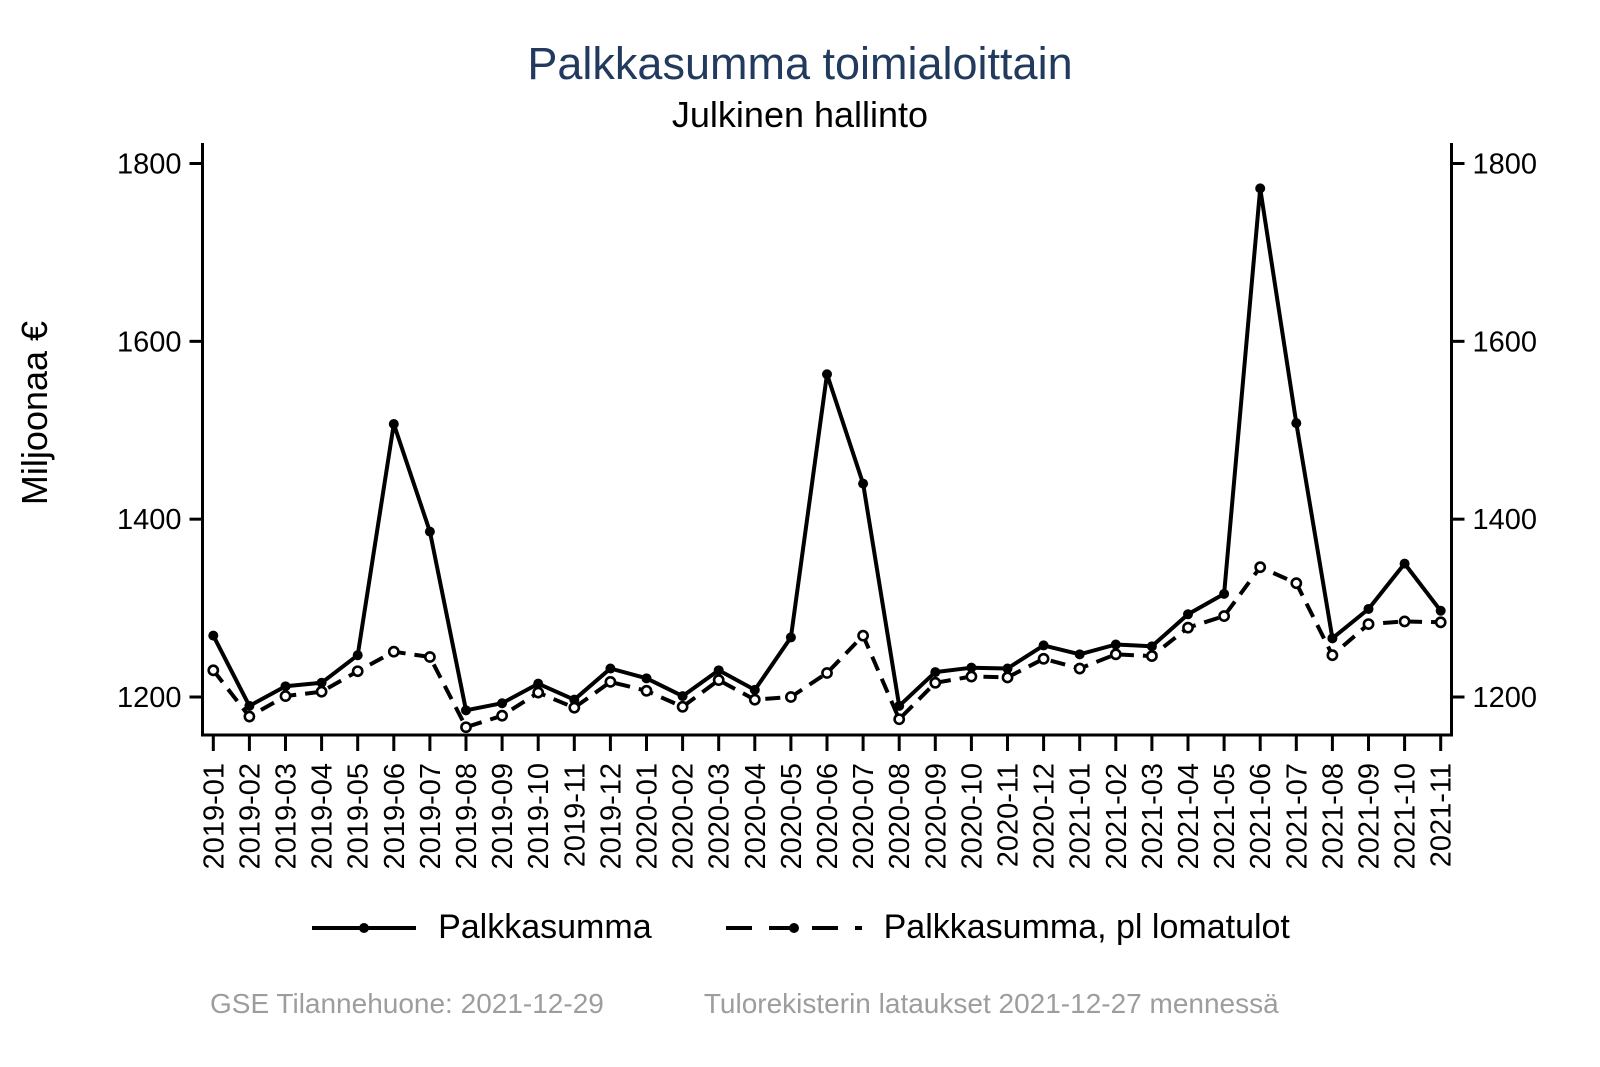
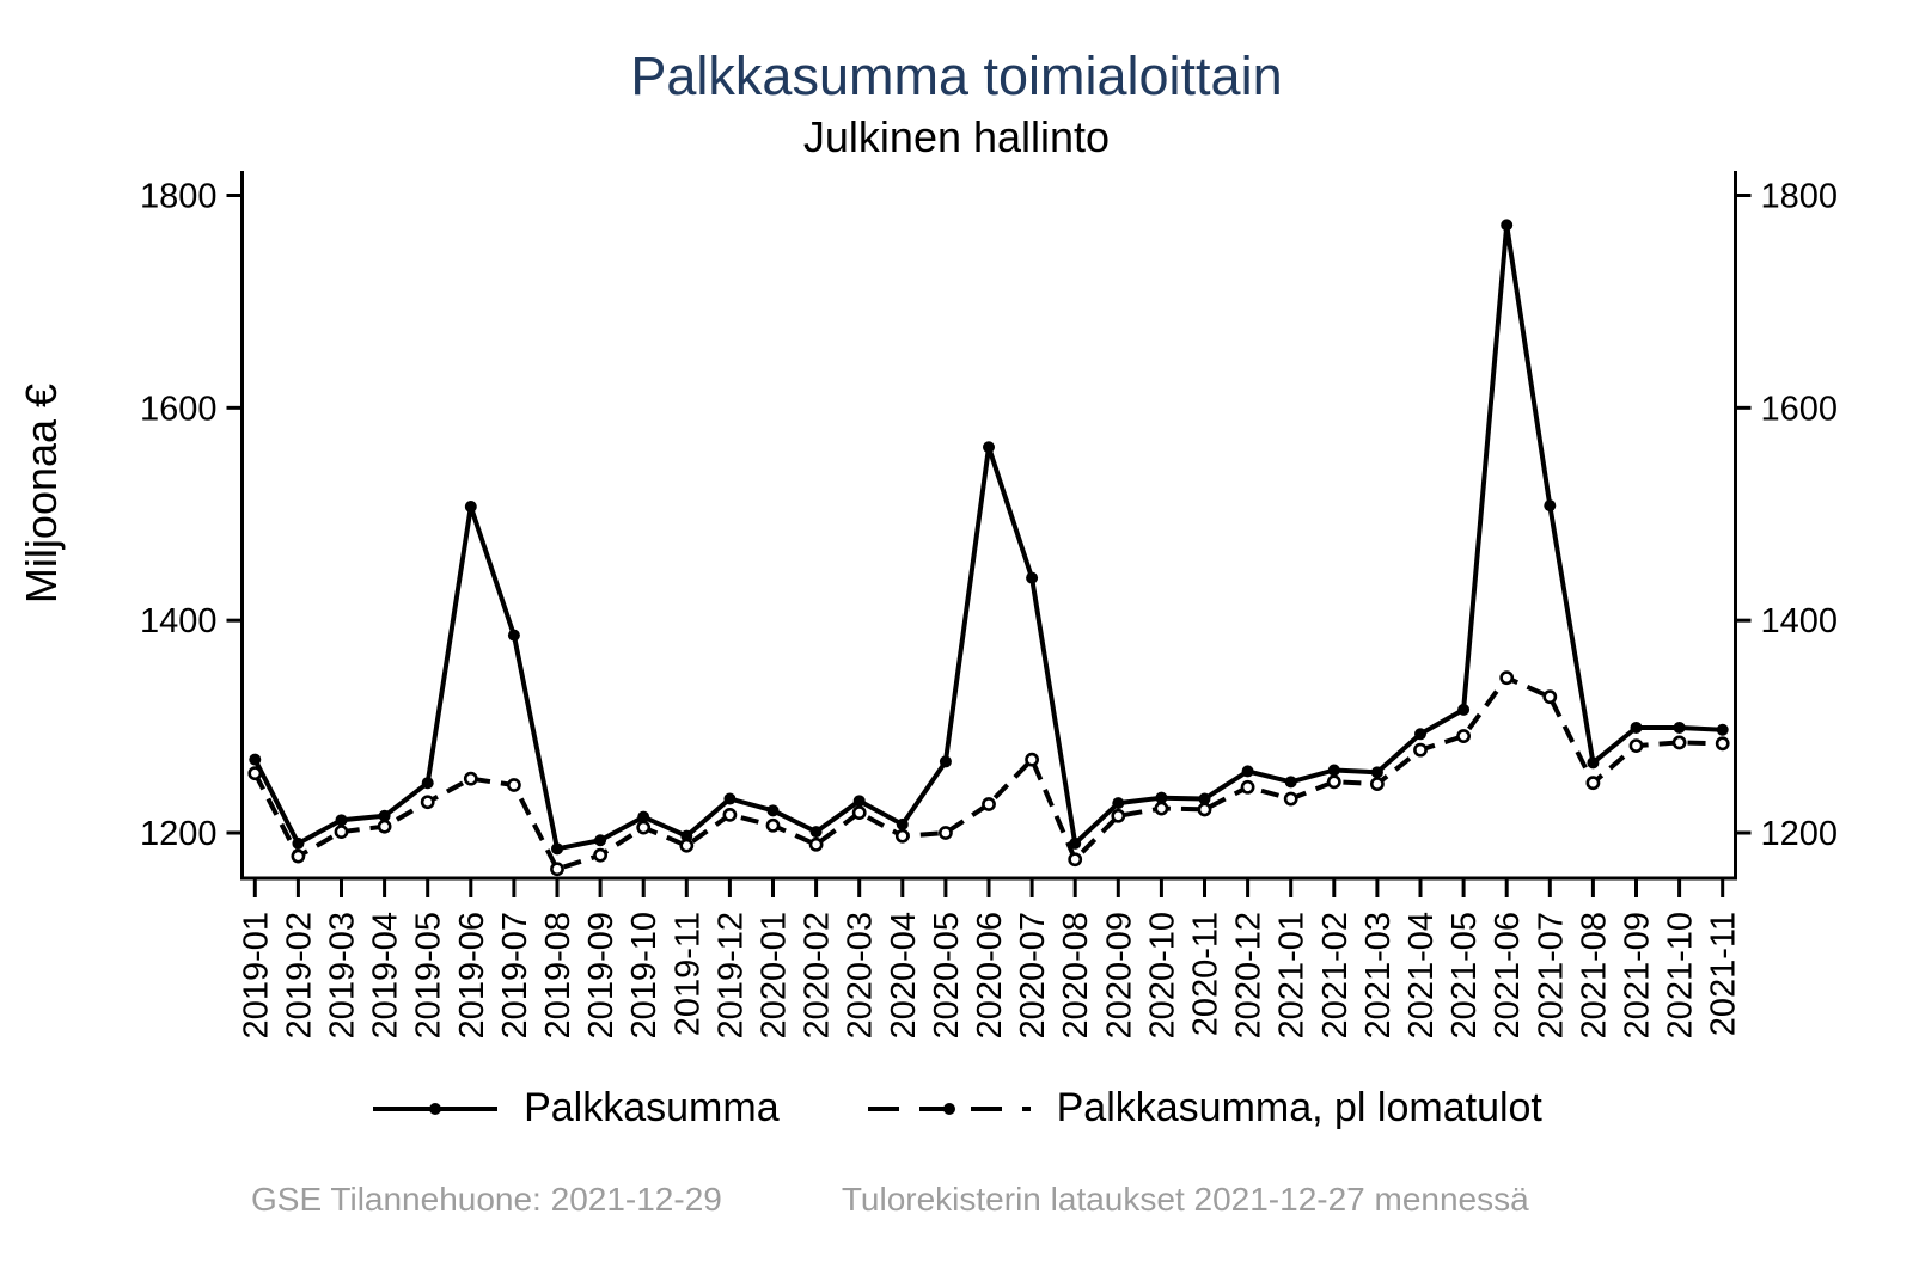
Palkkasumma, pl lomatulot/2019-01: 1230 -> 1260
Palkkasumma/2021-10: 1350 -> 1300
